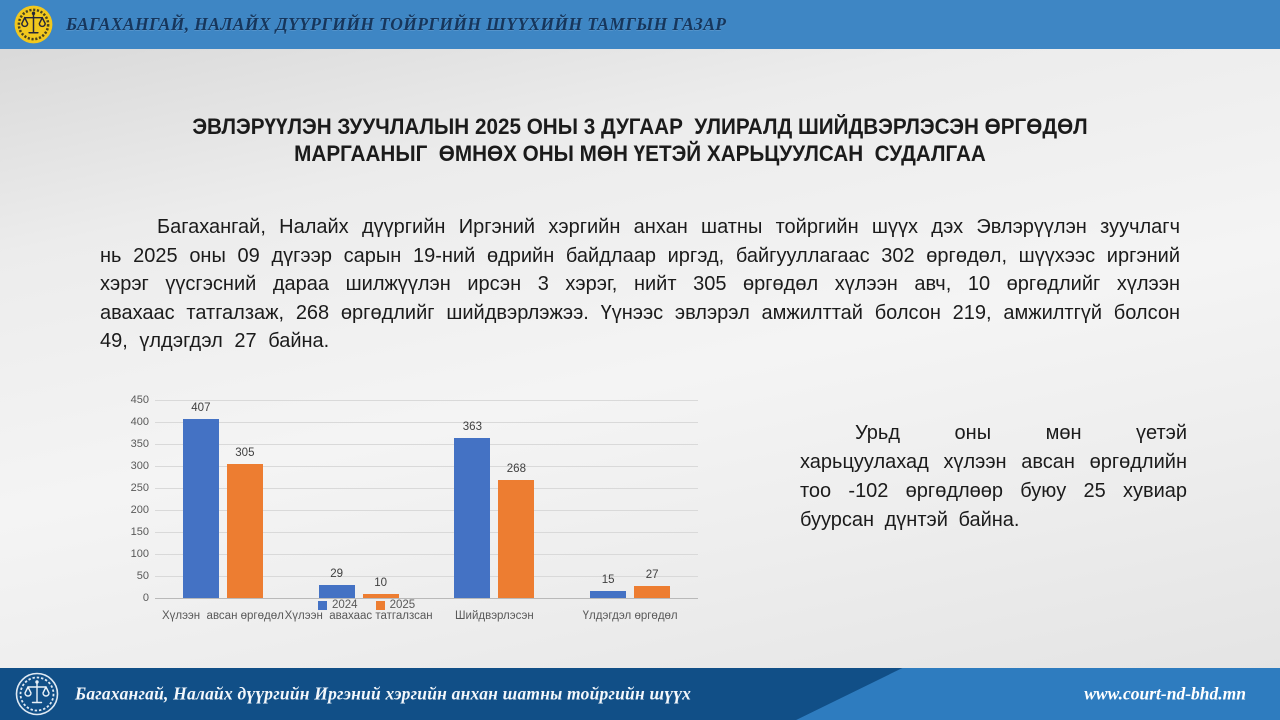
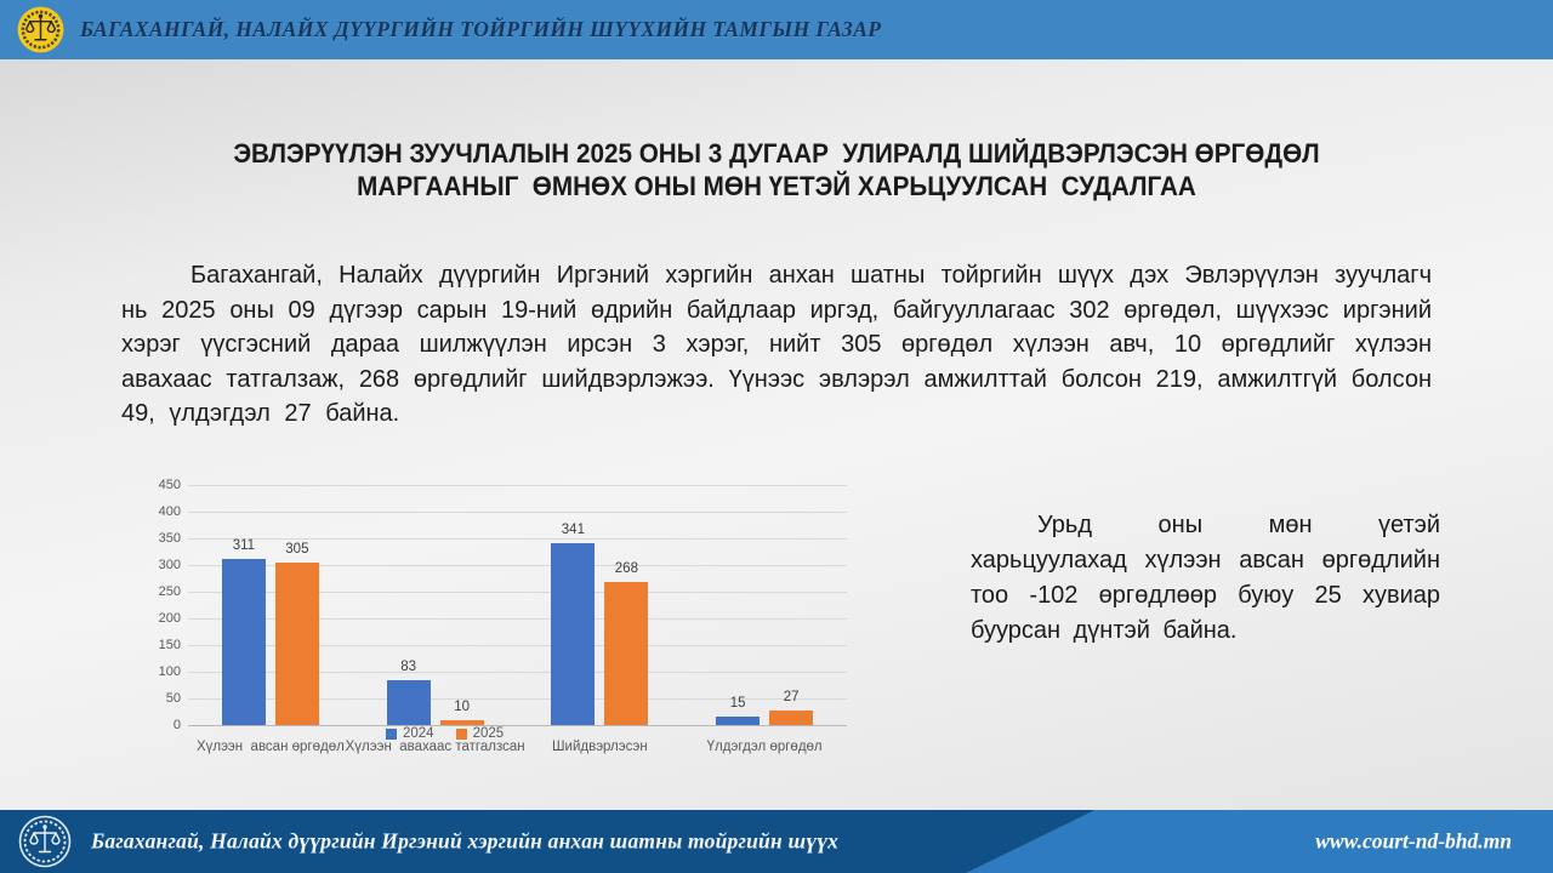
2024/Хүлээн авсан өргөдөл: 407 -> 311
2024/Хүлээн авахаас татгалзсан: 29 -> 83
2024/Шийдвэрлэсэн: 363 -> 341
